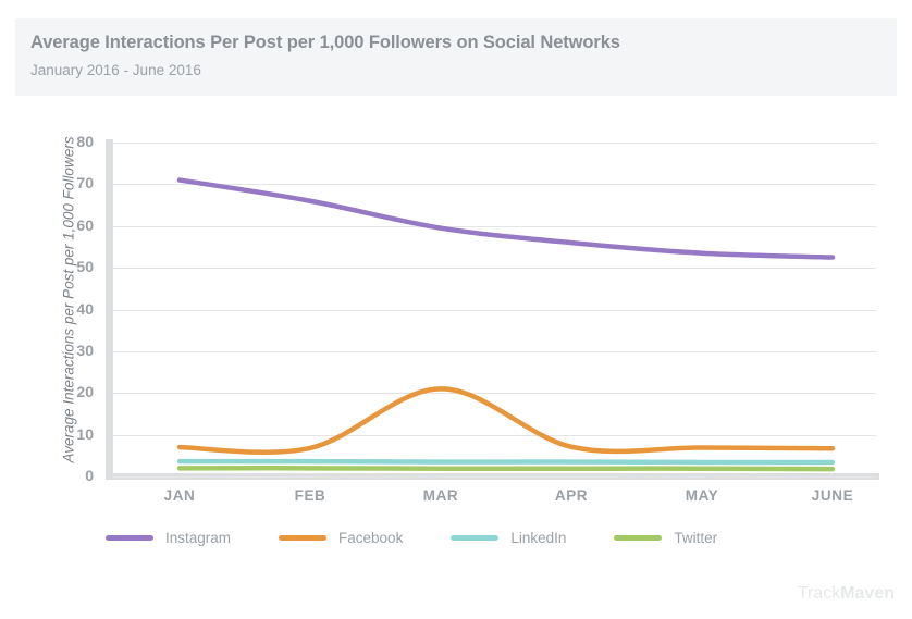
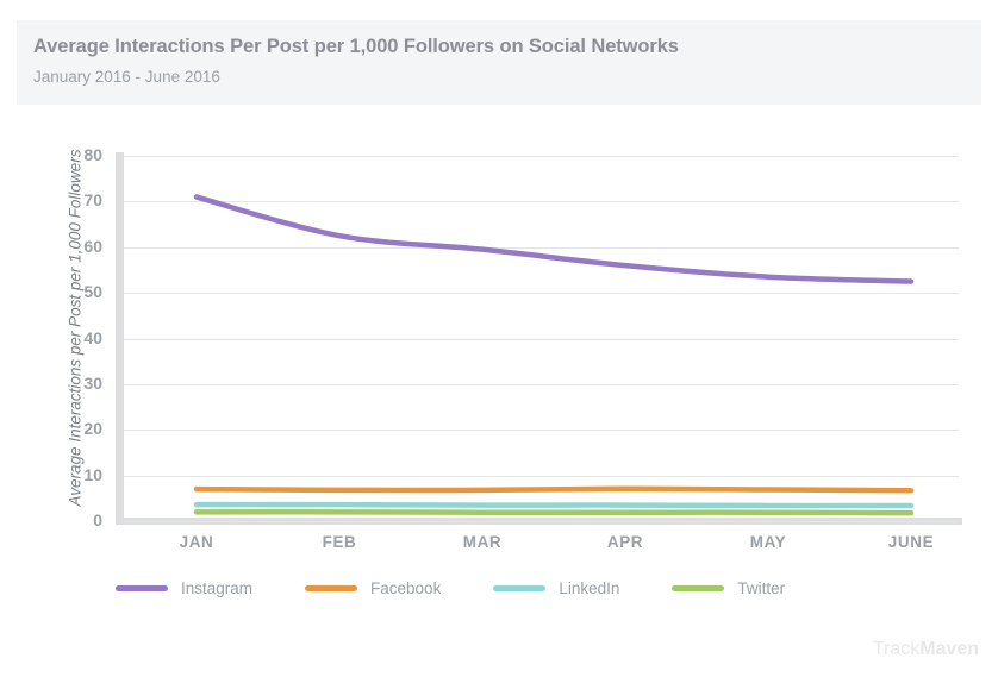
Instagram/FEB: 66 -> 62
Facebook/MAR: 21 -> 7
